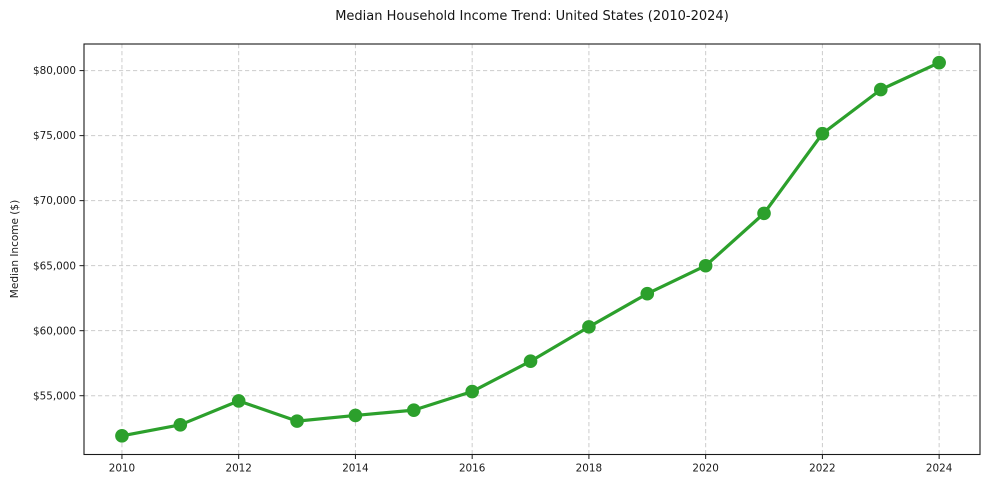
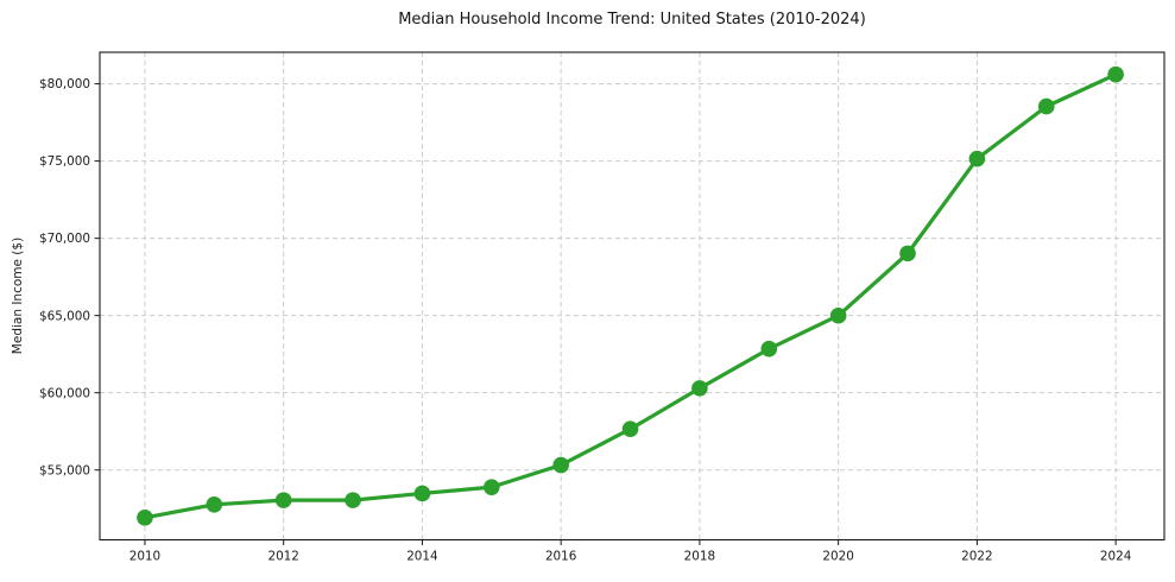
2012: $54600 -> $53000
